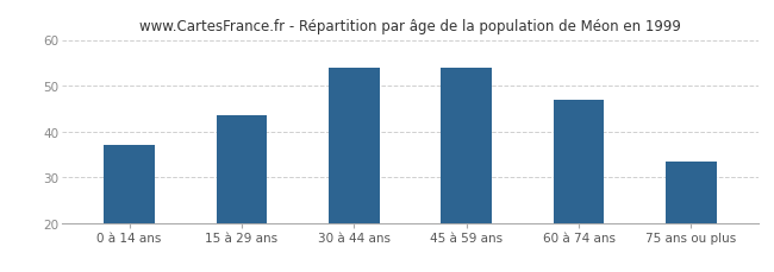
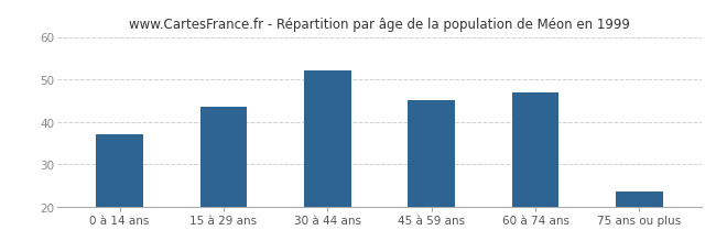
30 à 44 ans: 54.0 -> 52.0
45 à 59 ans: 54.0 -> 45.0
75 ans ou plus: 33.5 -> 23.5
